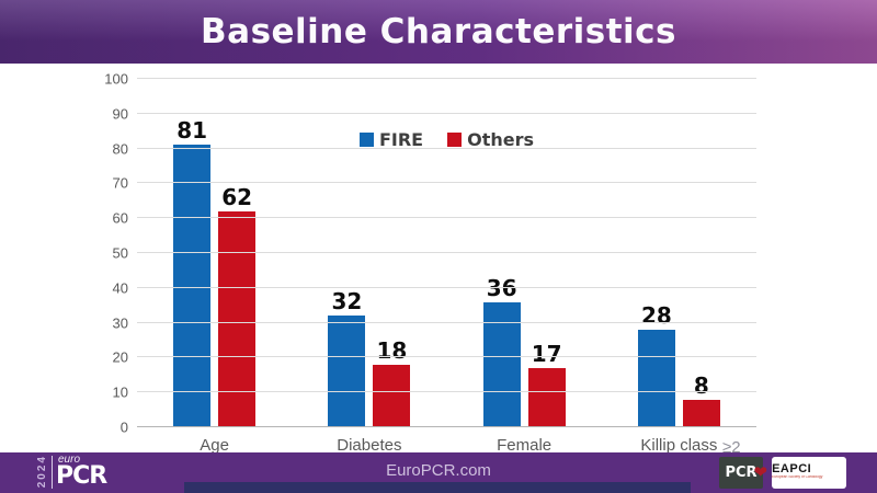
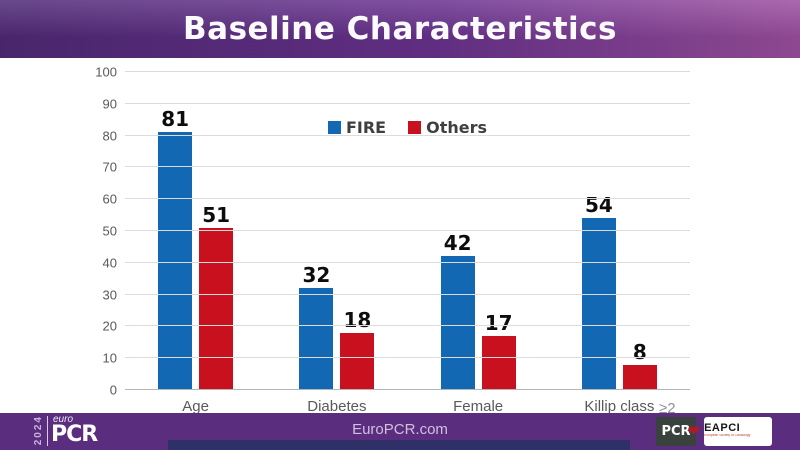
Others/Age: 62 -> 51
FIRE/Female: 36 -> 42
FIRE/Killip class: 28 -> 54
